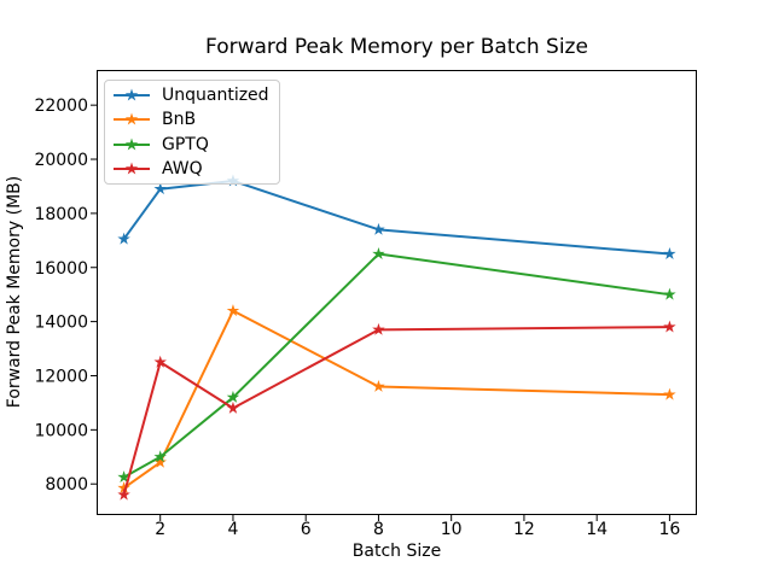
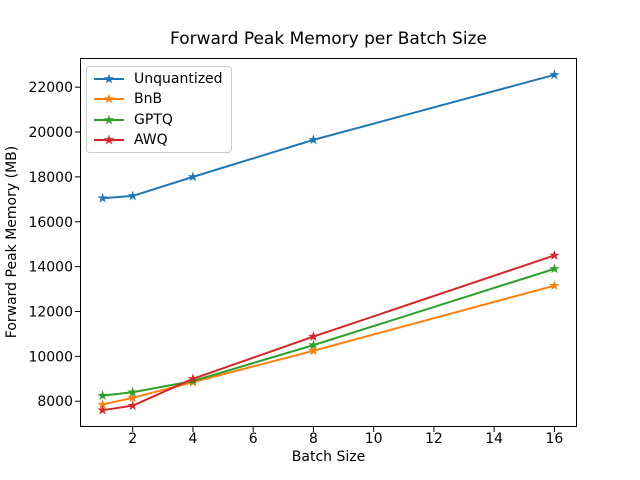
Unquantized/2: 18900 -> 17200
BnB/2: 8800 -> 8200
GPTQ/2: 9000 -> 8400
AWQ/2: 12500 -> 7800
Unquantized/4: 19200 -> 18000
BnB/4: 14400 -> 8800
GPTQ/4: 11200 -> 8900
AWQ/4: 10800 -> 9000
Unquantized/8: 17400 -> 19600
BnB/8: 11600 -> 10200
GPTQ/8: 16500 -> 10500
AWQ/8: 13700 -> 10900
Unquantized/16: 16500 -> 22600
BnB/16: 11300 -> 13200
GPTQ/16: 15000 -> 13900
AWQ/16: 13800 -> 14500
